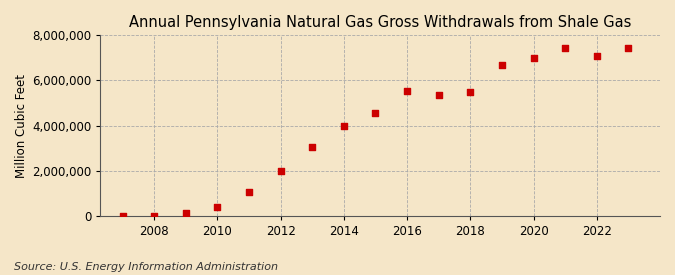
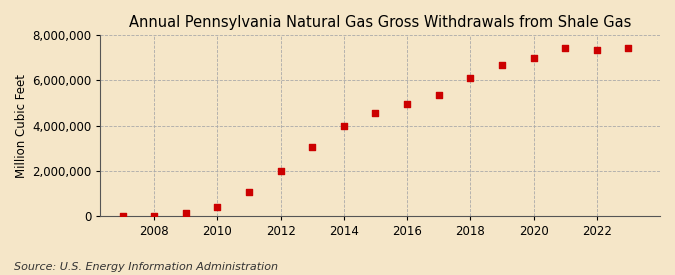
2016: 5,550,000 -> 4,950,000
2018: 5,500,000 -> 6,100,000
2022: 7,100,000 -> 7,350,000
